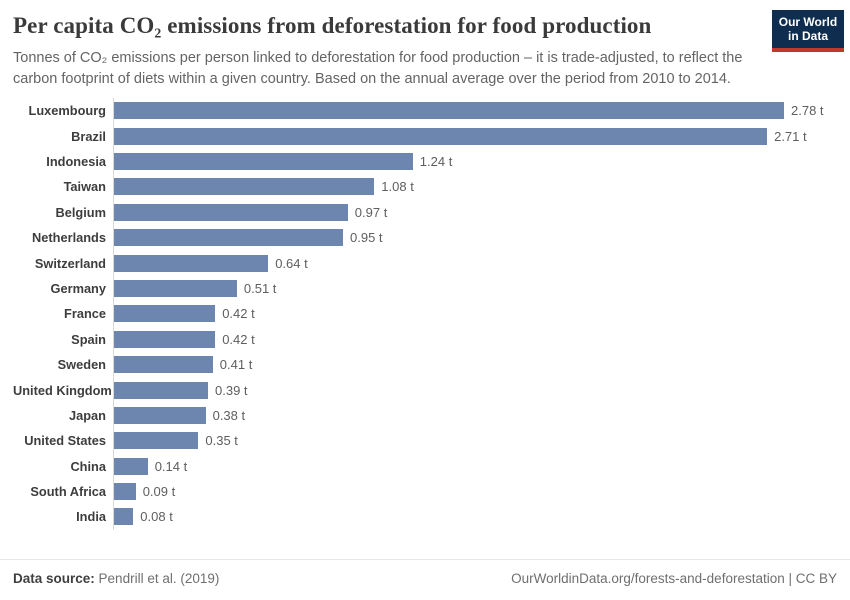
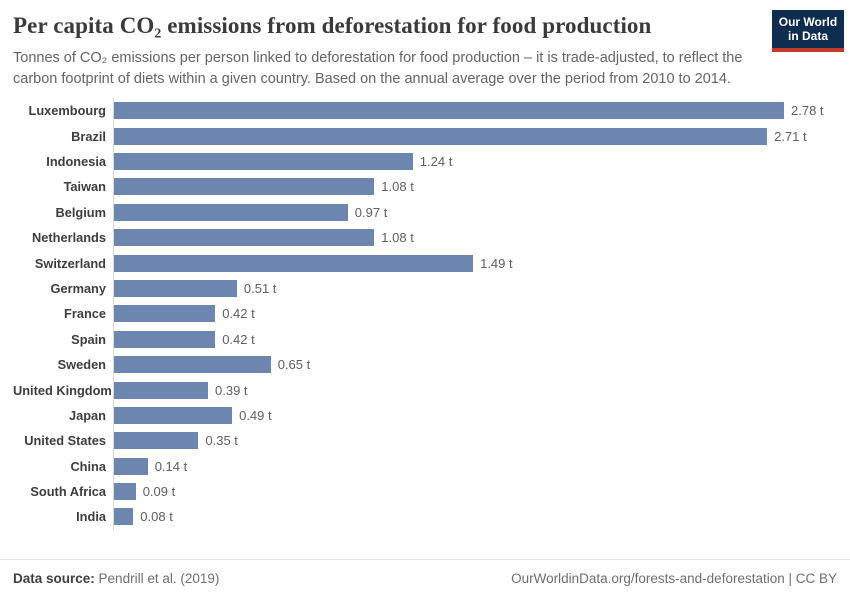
Netherlands: 0.95 -> 1.08
Switzerland: 0.64 -> 1.49
Sweden: 0.41 -> 0.65
Japan: 0.38 -> 0.49
